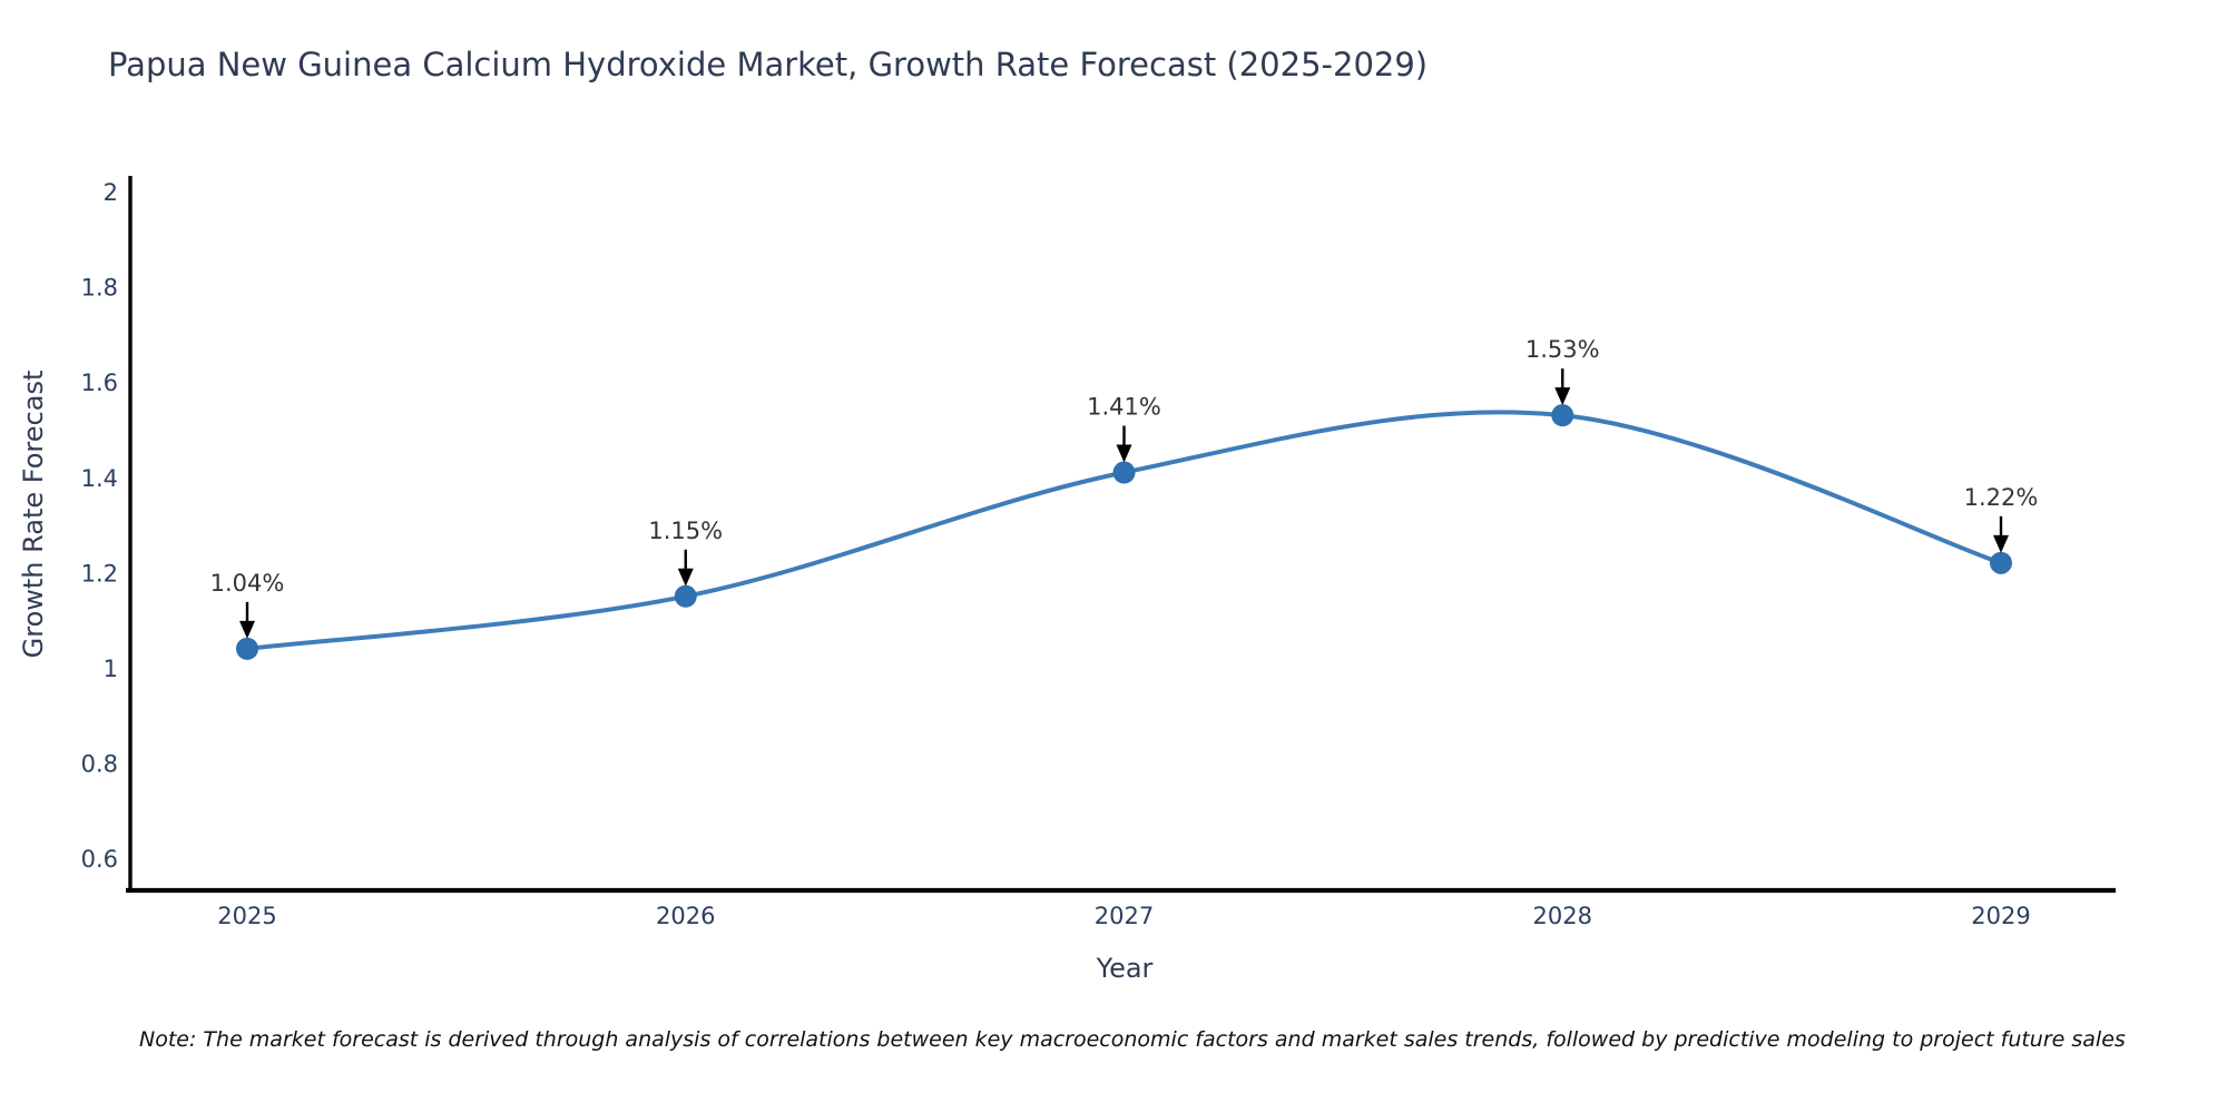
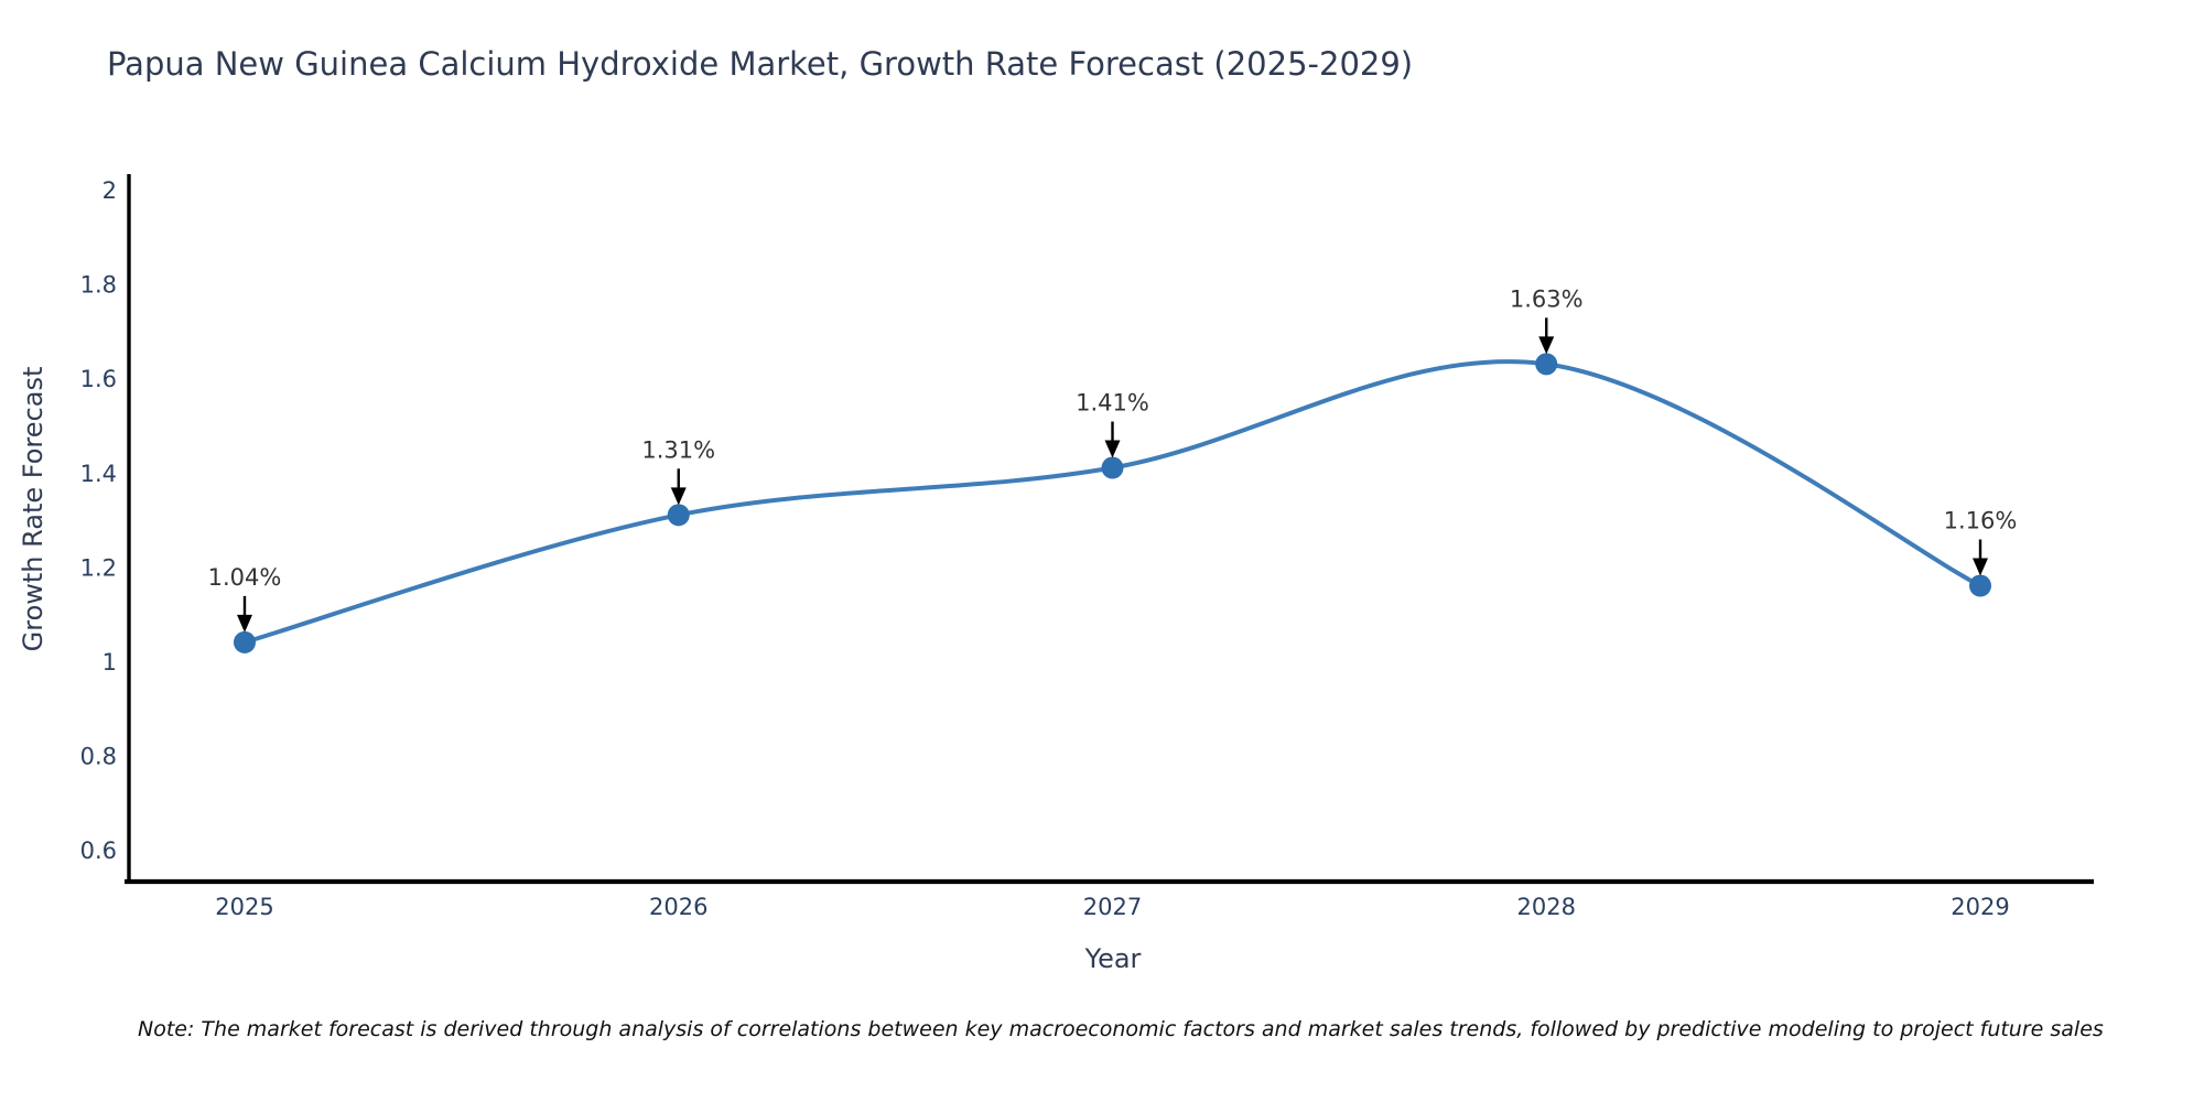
2026: 1.15% -> 1.31%
2028: 1.53% -> 1.63%
2029: 1.22% -> 1.16%
